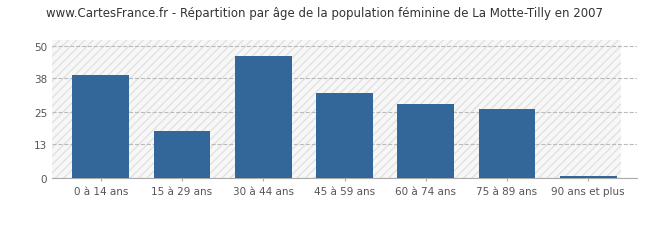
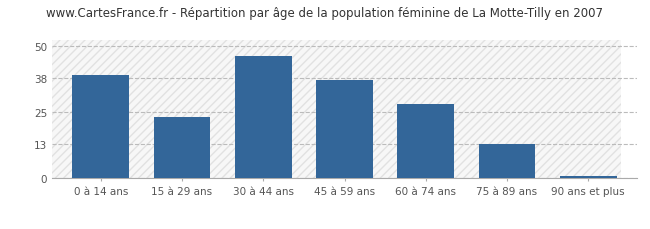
15 à 29 ans: 18 -> 23
45 à 59 ans: 32 -> 37
75 à 89 ans: 26 -> 13
